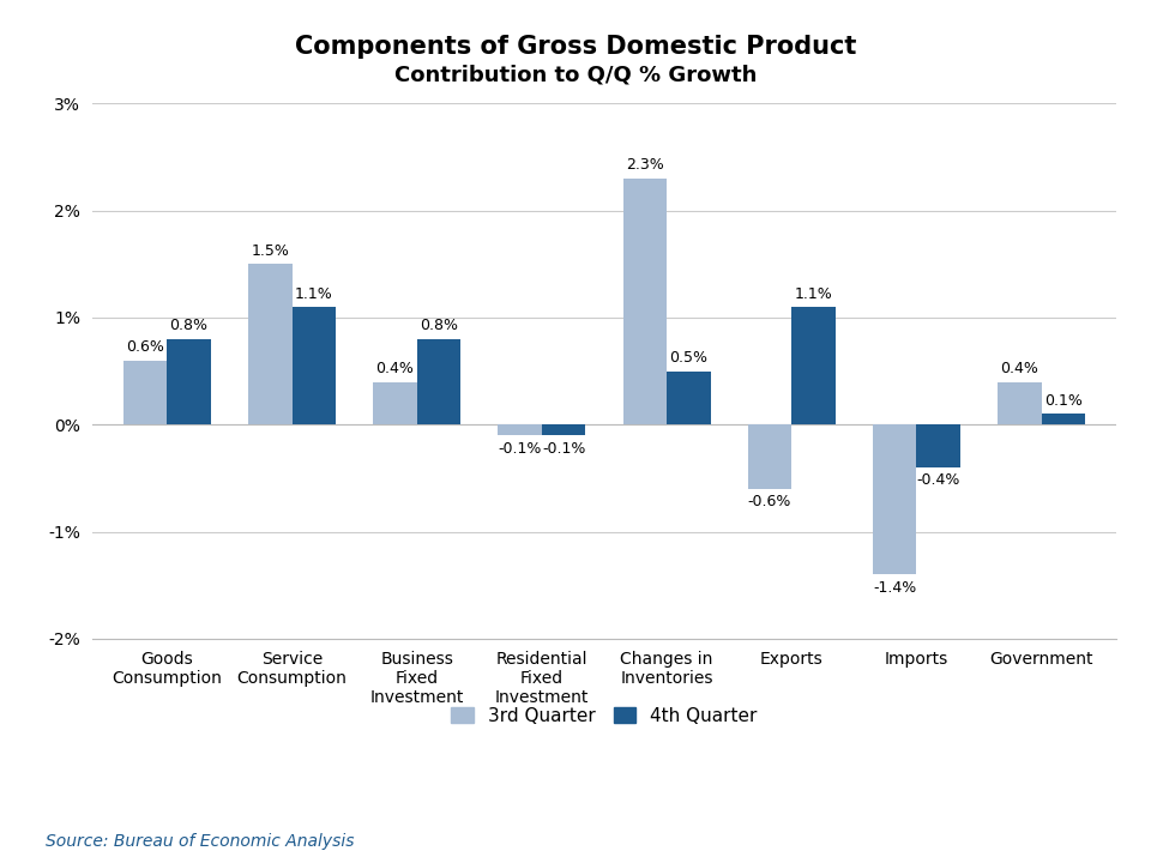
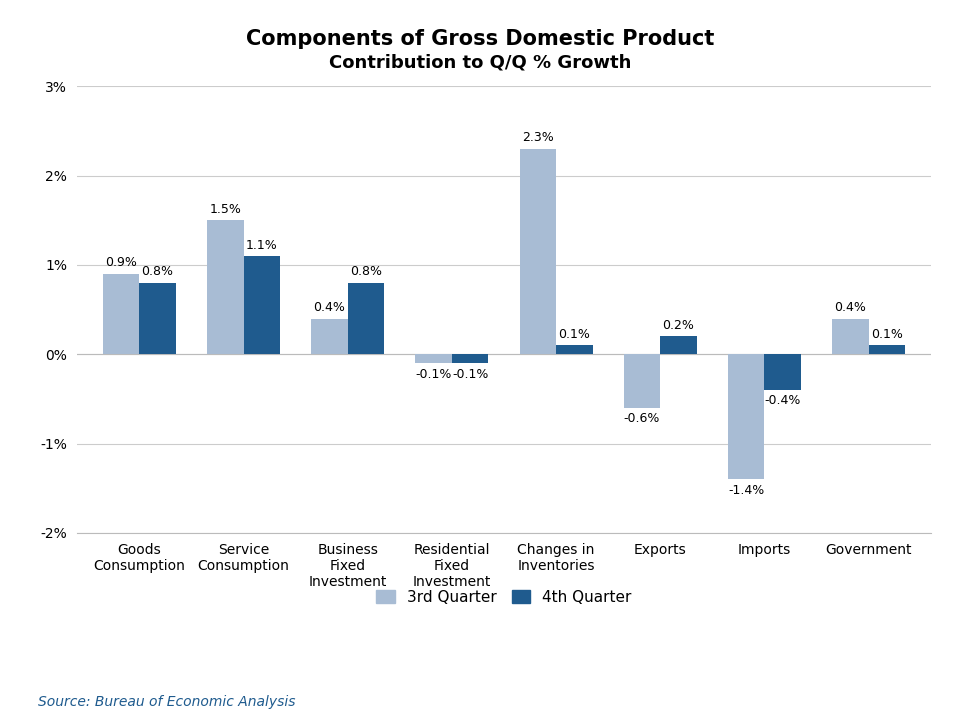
3rd Quarter/Goods Consumption: 0.6% -> 0.9%
4th Quarter/Changes in Inventories: 0.5% -> 0.1%
4th Quarter/Exports: 1.1% -> 0.2%
